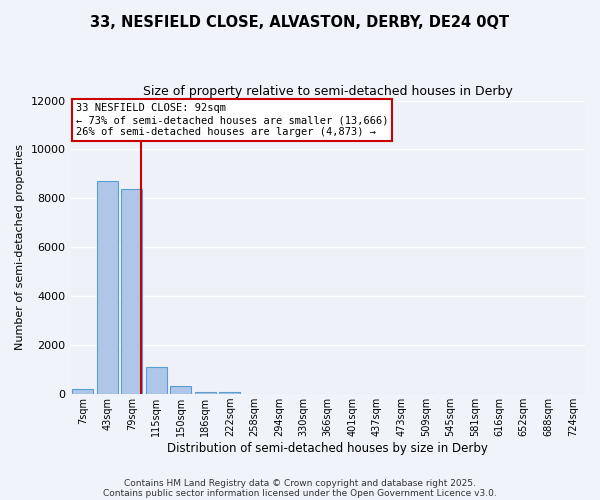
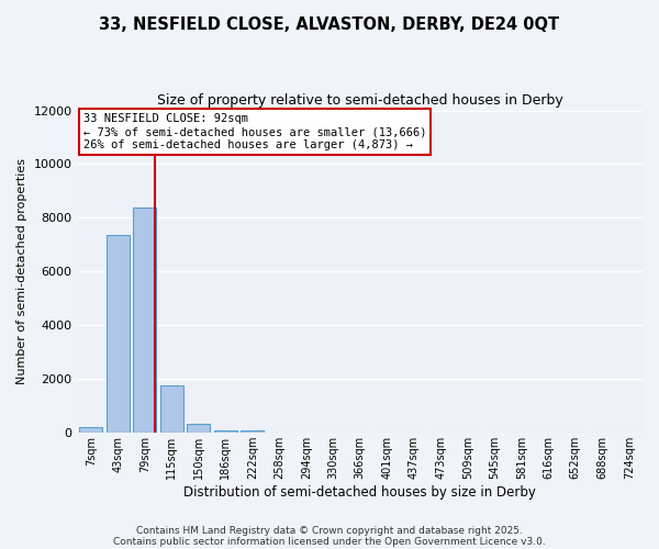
43sqm: 8700 -> 7350
115sqm: 1100 -> 1750
